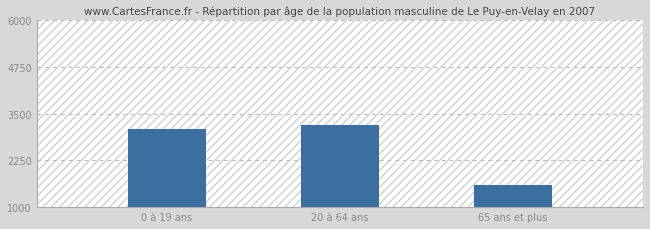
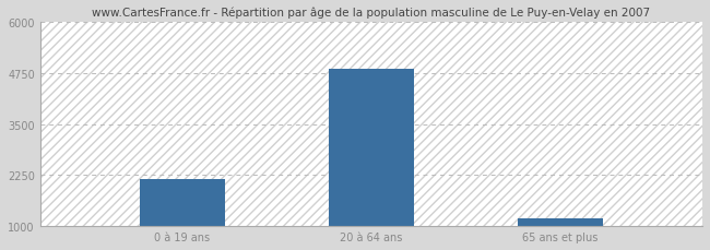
0 à 19 ans: 3100 -> 2150
20 à 64 ans: 3200 -> 4860
65 ans et plus: 1600 -> 1200
